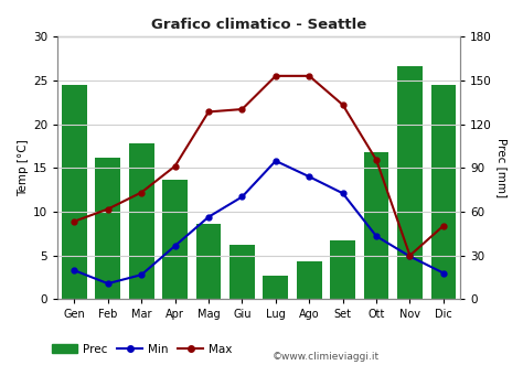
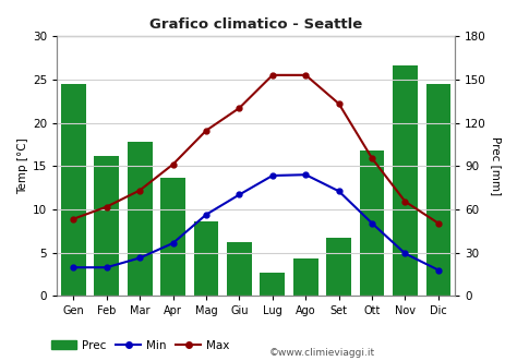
Min/Feb: 1.8 -> 3.3
Min/Mar: 2.8 -> 4.4
Max/Mag: 21.4 -> 19.1
Min/Lug: 15.8 -> 13.9
Min/Ott: 7.2 -> 8.4
Max/Nov: 5.0 -> 10.9
